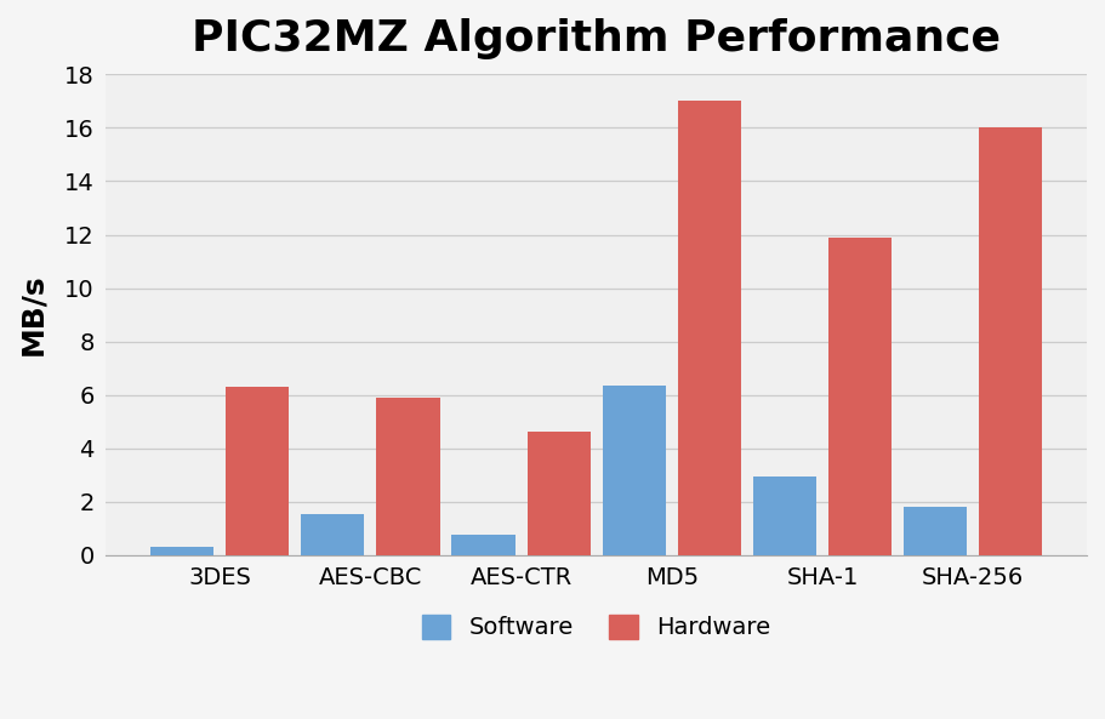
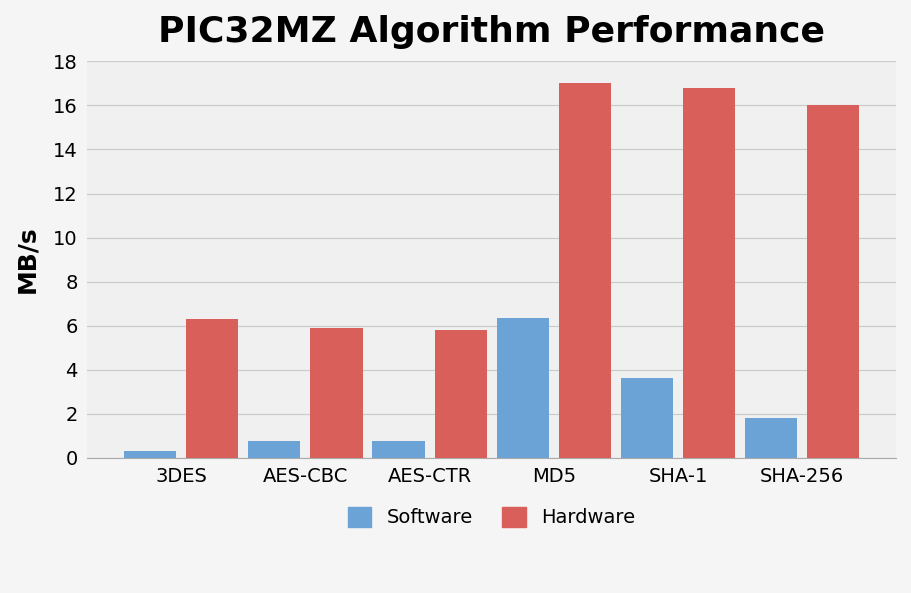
Software/AES-CBC: 1.55 -> 0.75
Hardware/AES-CTR: 4.6 -> 5.8
Software/SHA-1: 2.95 -> 3.60
Hardware/SHA-1: 11.9 -> 16.8
